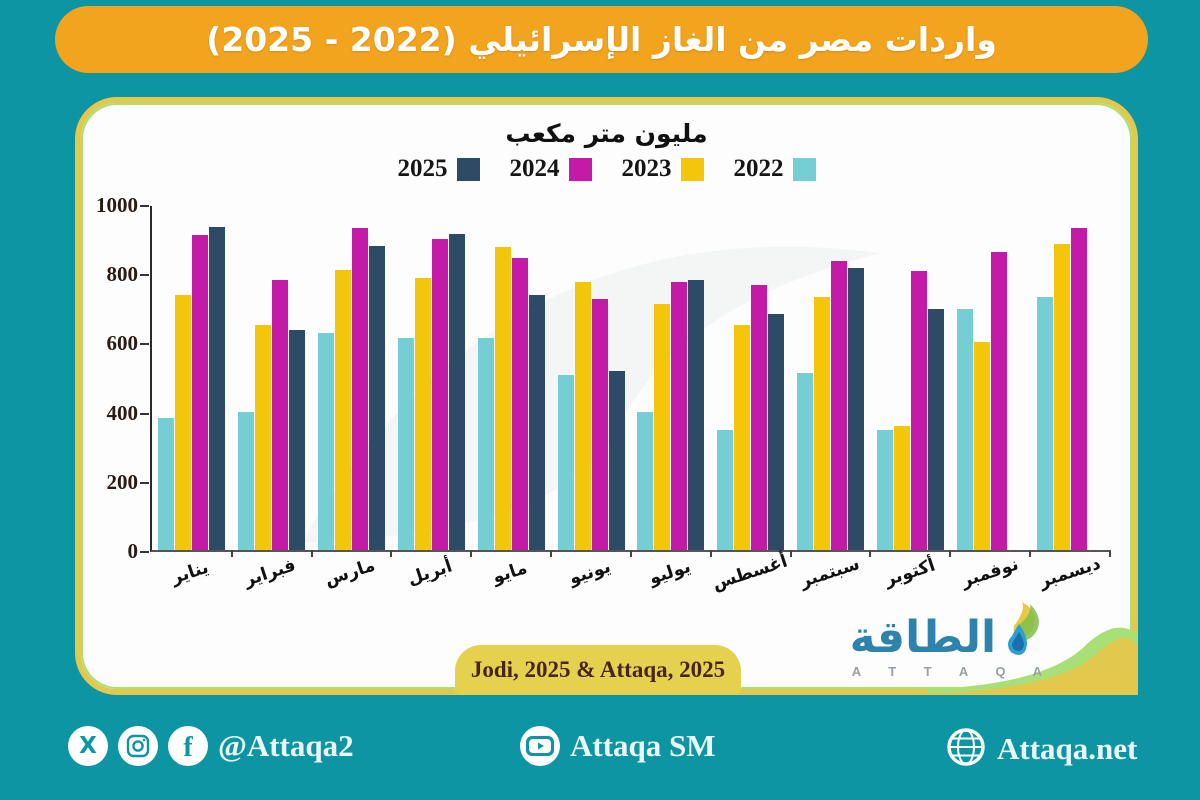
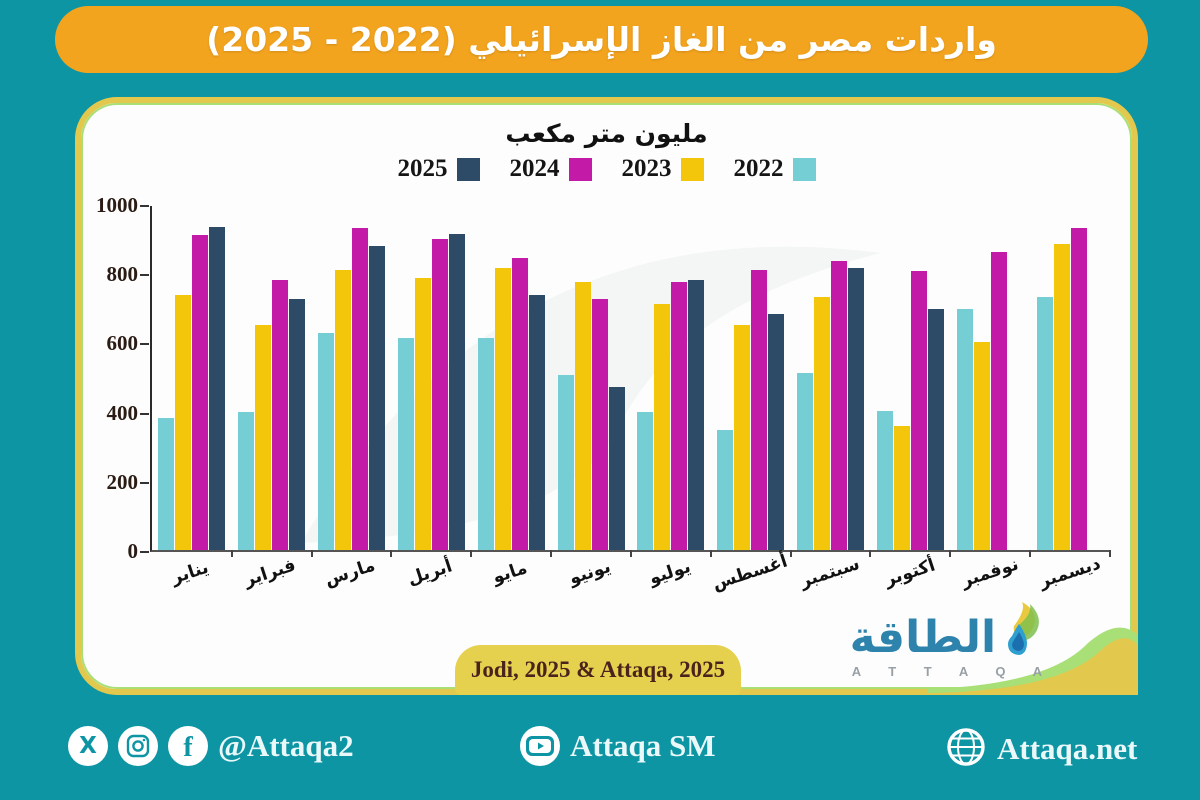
2025/فبراير: 640 -> 730
2023/مايو: 880 -> 820
2025/يونيو: 520 -> 480
2024/أغسطس: 770 -> 820
2022/أكتوبر: 350 -> 400
